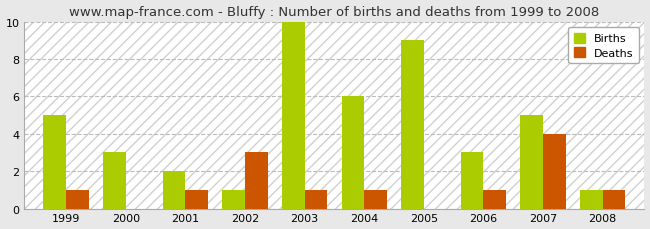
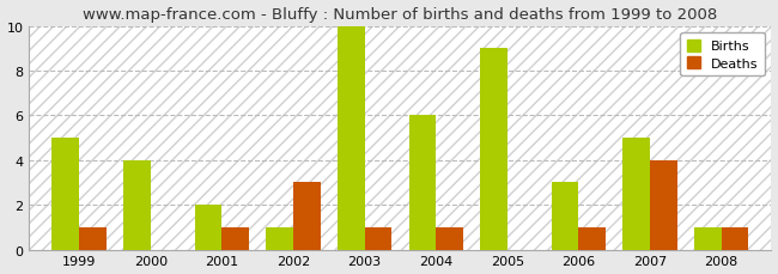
Births/2000: 3 -> 4
